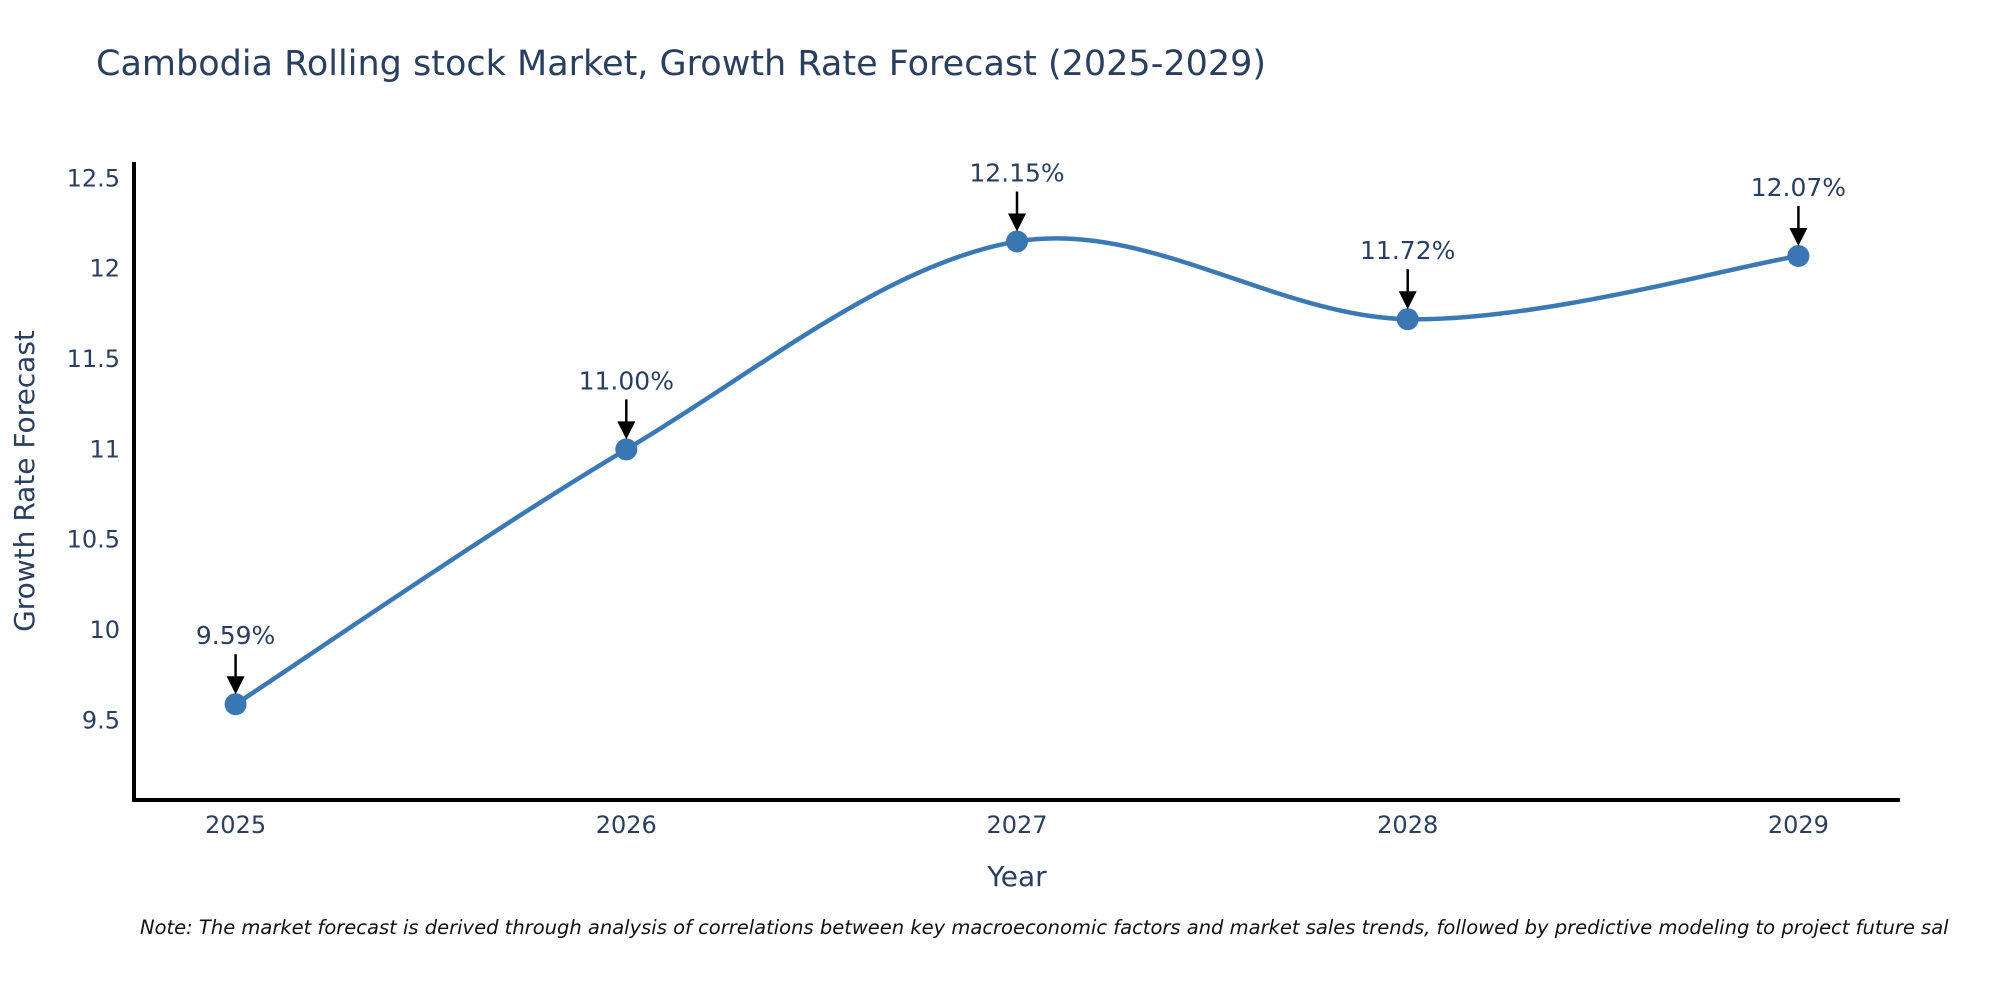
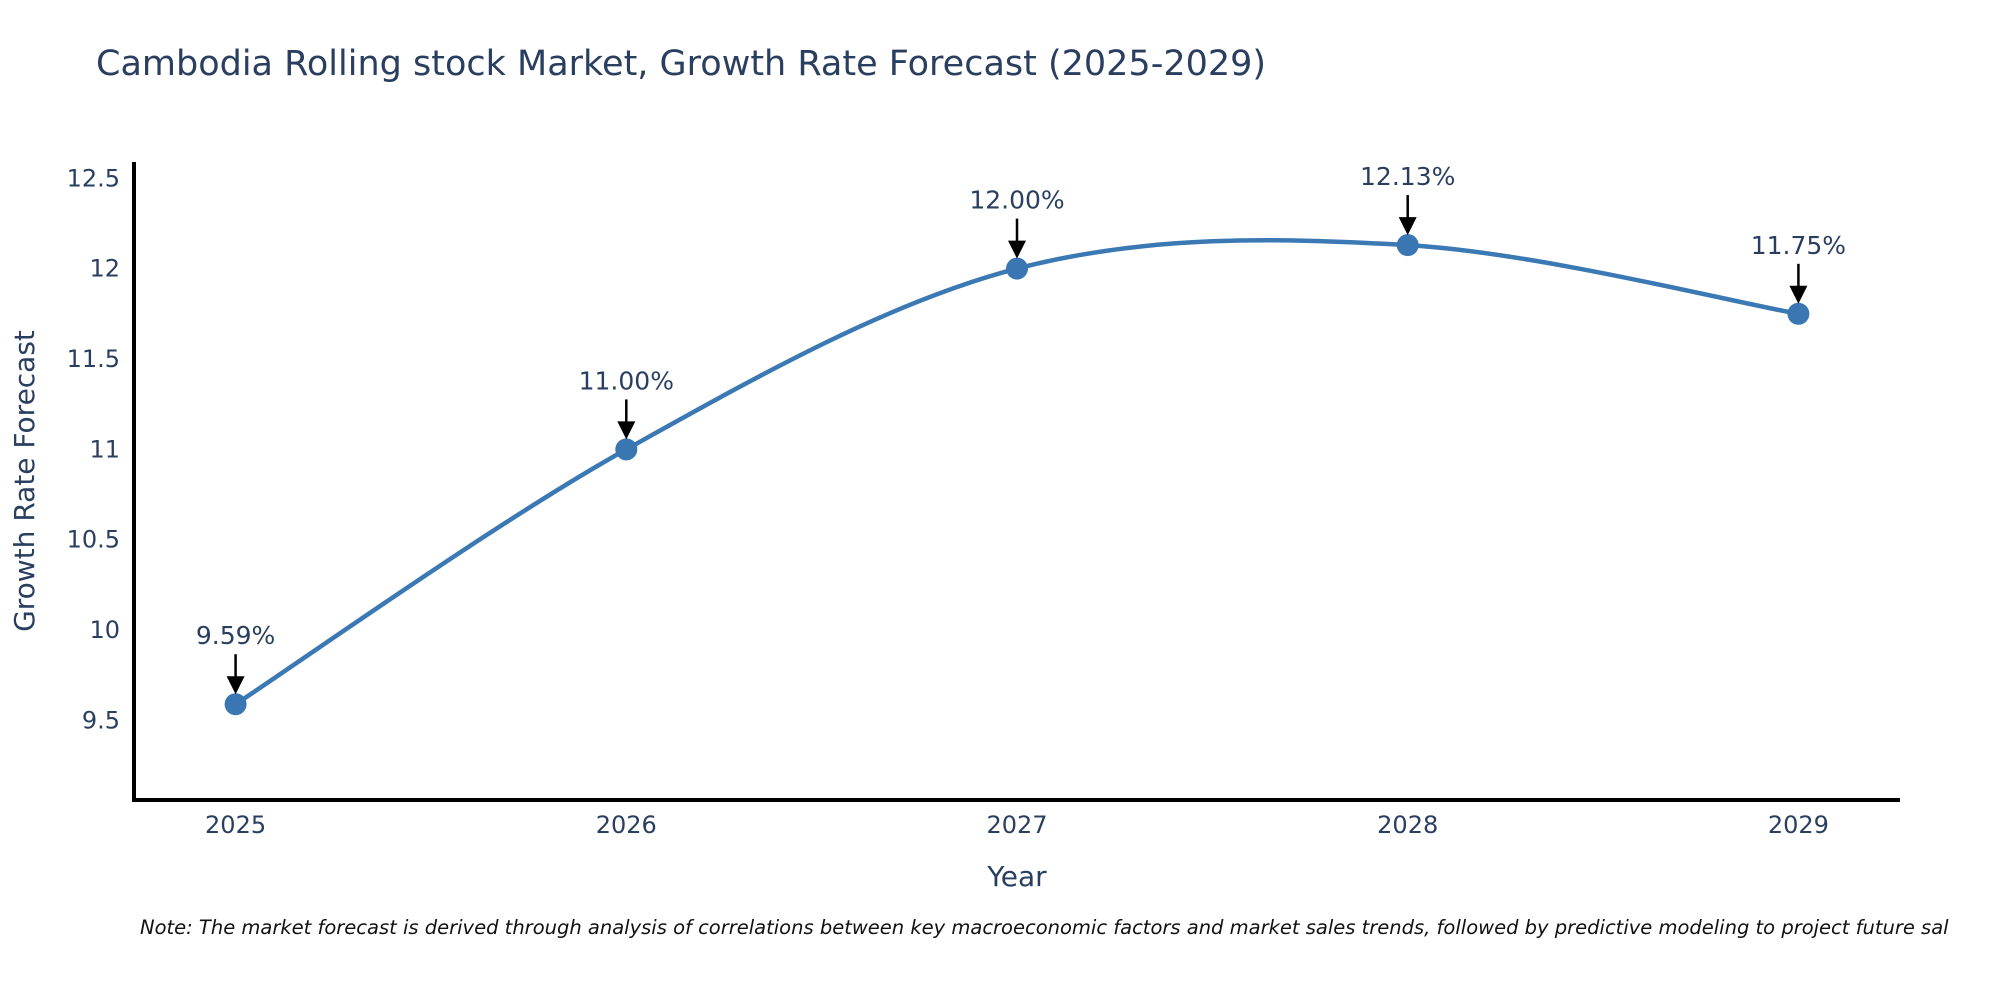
2027: 12.15% -> 12.00%
2028: 11.72% -> 12.13%
2029: 12.07% -> 11.75%
